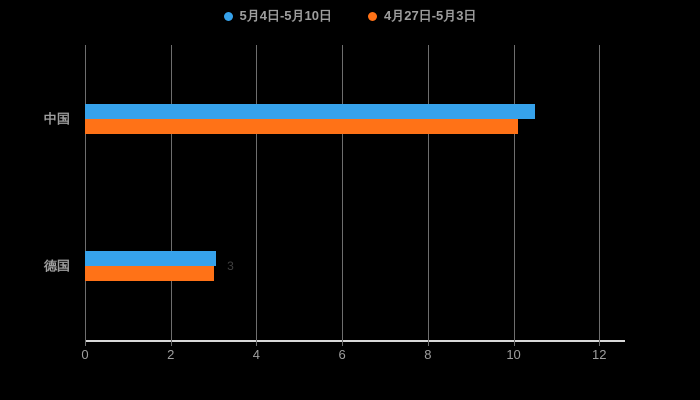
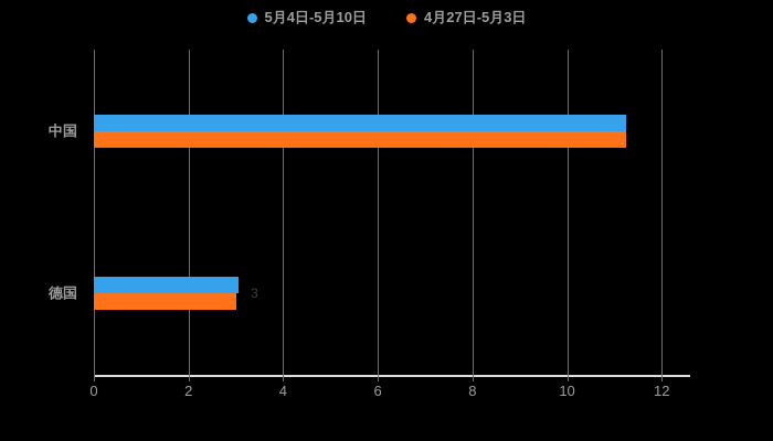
5月4日-5月10日/中国: 10.5 -> 11.2
4月27日-5月3日/中国: 10.1 -> 11.2
